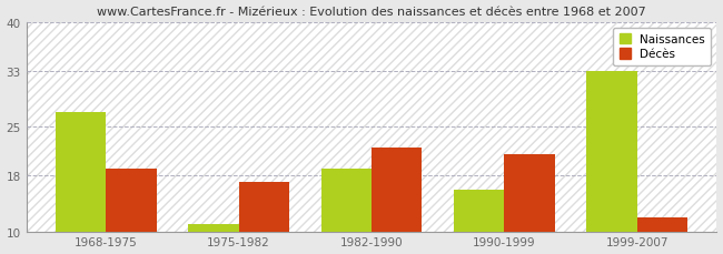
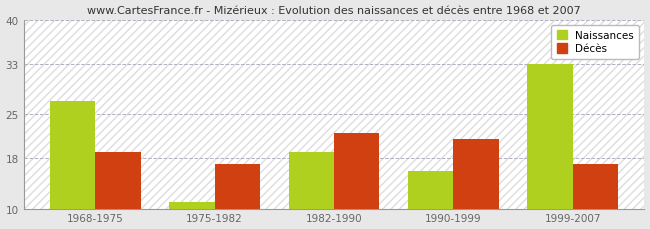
Décès/1999-2007: 12 -> 17
